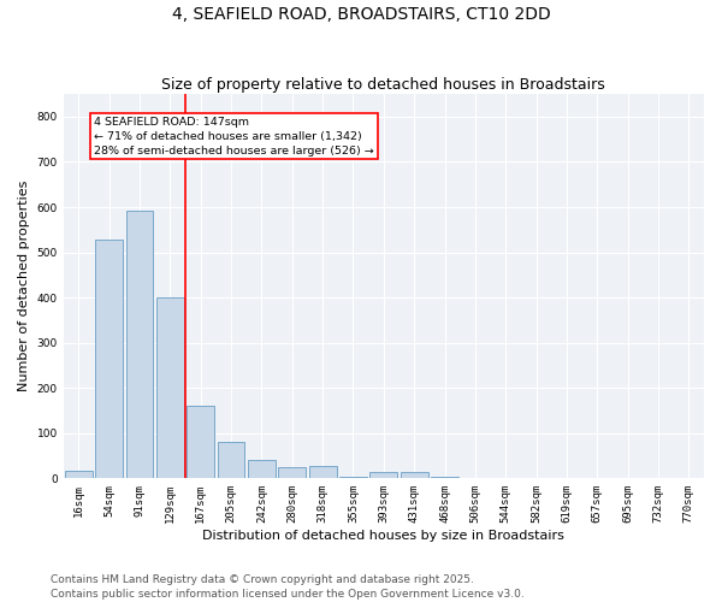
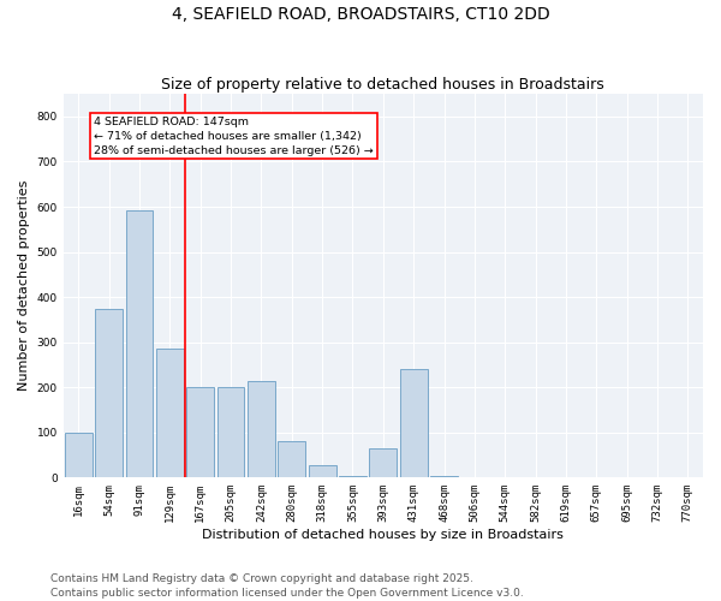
16sqm: 18 -> 100
54sqm: 528 -> 375
129sqm: 400 -> 285
167sqm: 162 -> 200
205sqm: 82 -> 200
242sqm: 42 -> 215
280sqm: 25 -> 80
393sqm: 14 -> 65
431sqm: 14 -> 240
